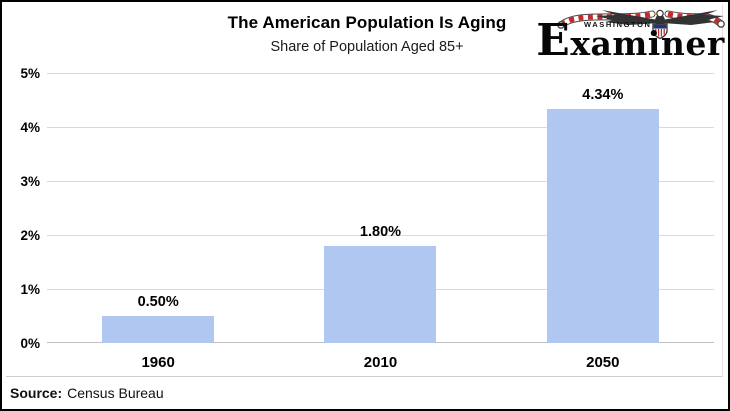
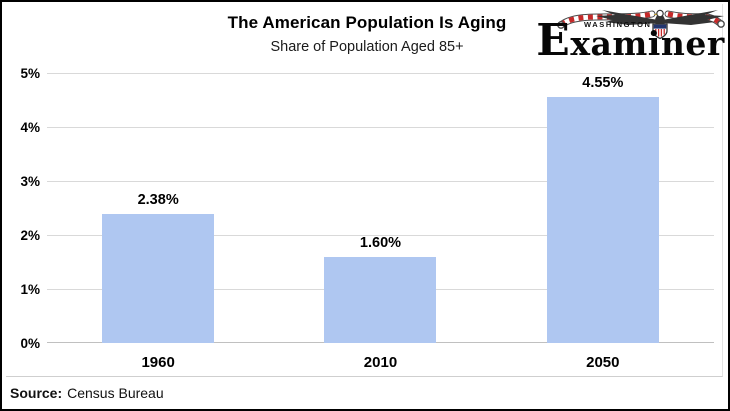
1960: 0.50% -> 2.38%
2010: 1.80% -> 1.60%
2050: 4.34% -> 4.55%
